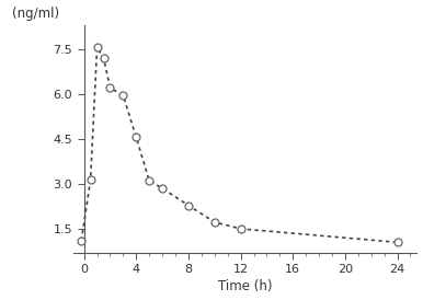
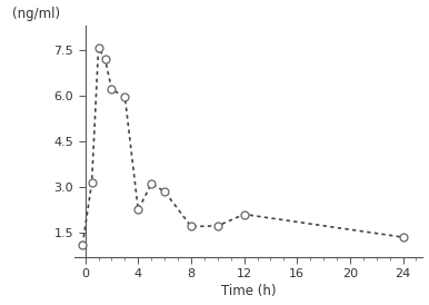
4: 4.55 -> 2.25
8: 2.28 -> 1.70
12: 1.50 -> 2.10
24: 1.05 -> 1.35
